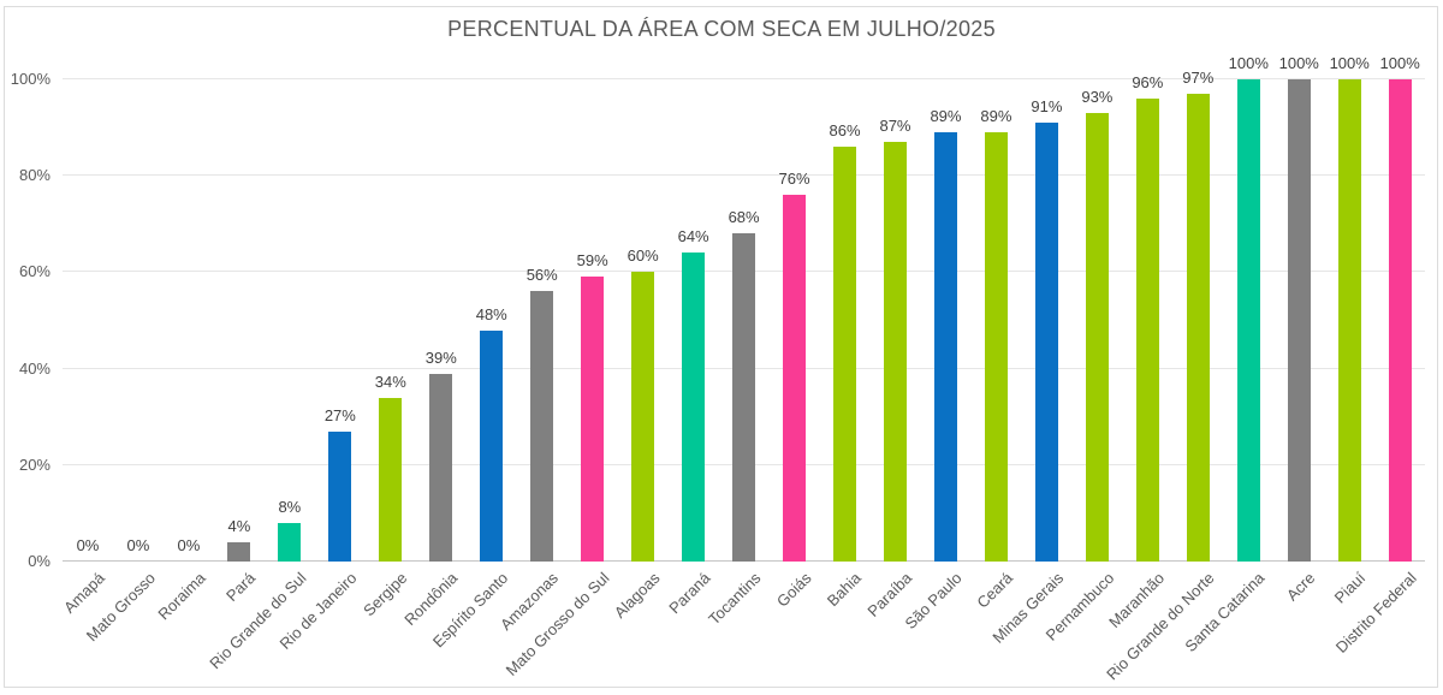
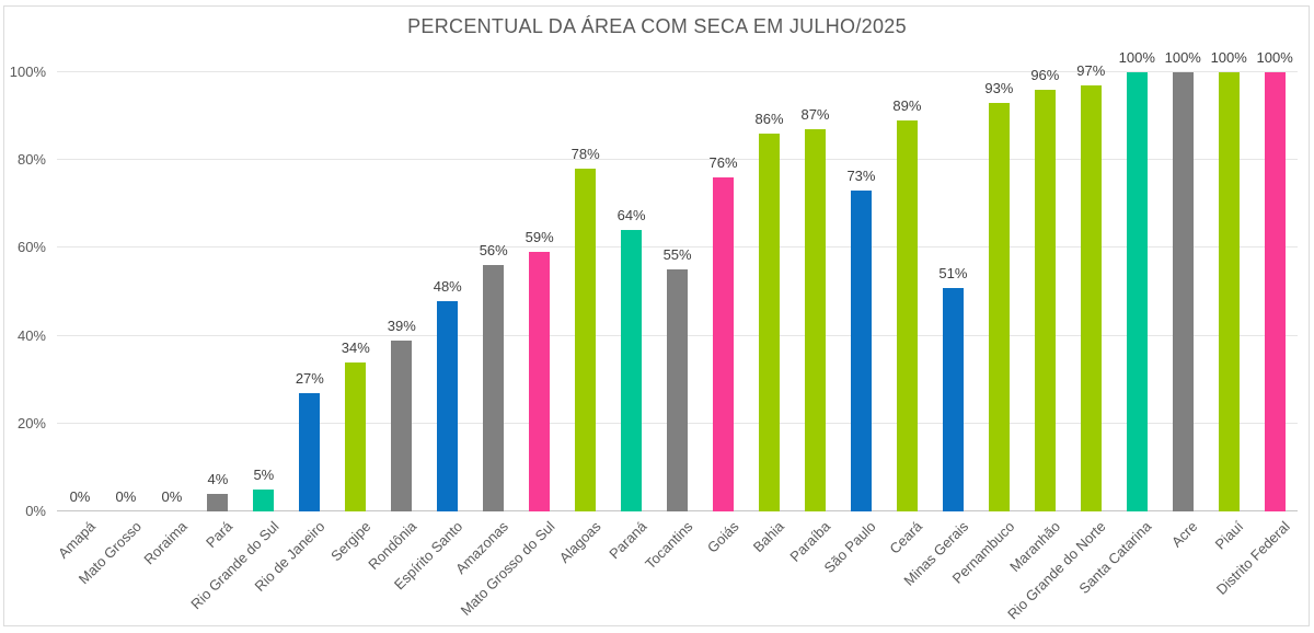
Rio Grande do Sul: 8% -> 5%
Alagoas: 60% -> 78%
Tocantins: 68% -> 55%
São Paulo: 89% -> 73%
Minas Gerais: 91% -> 51%
